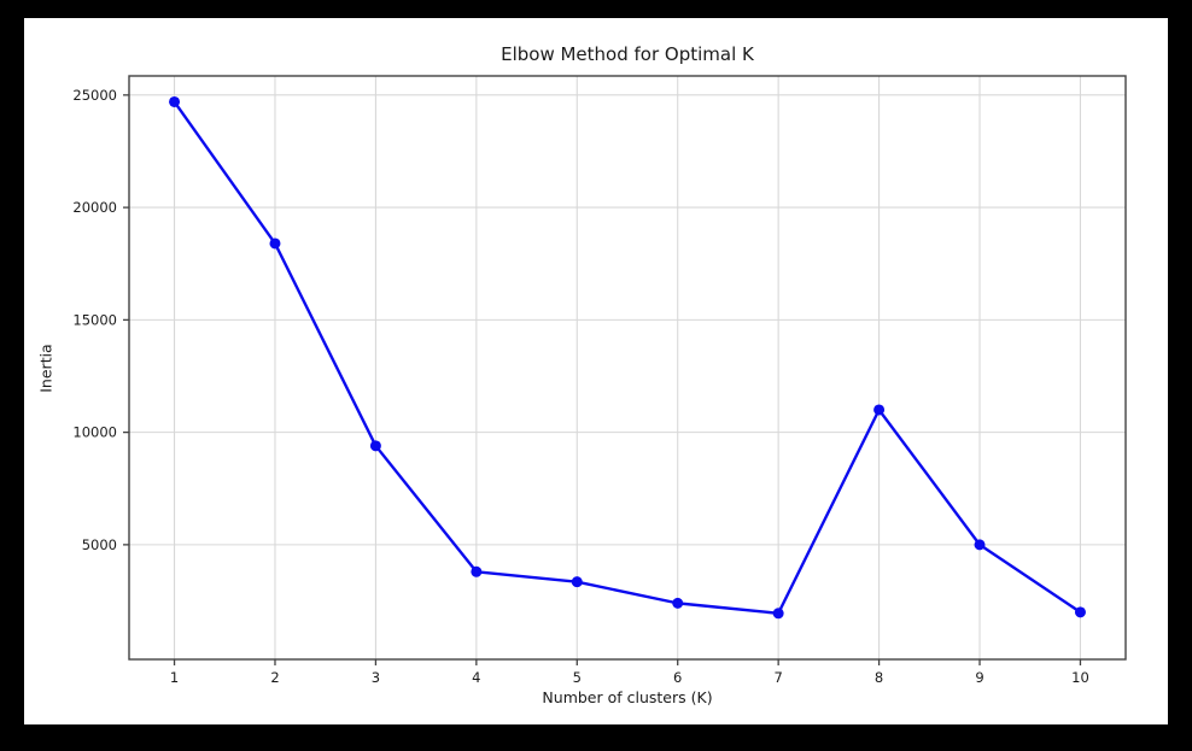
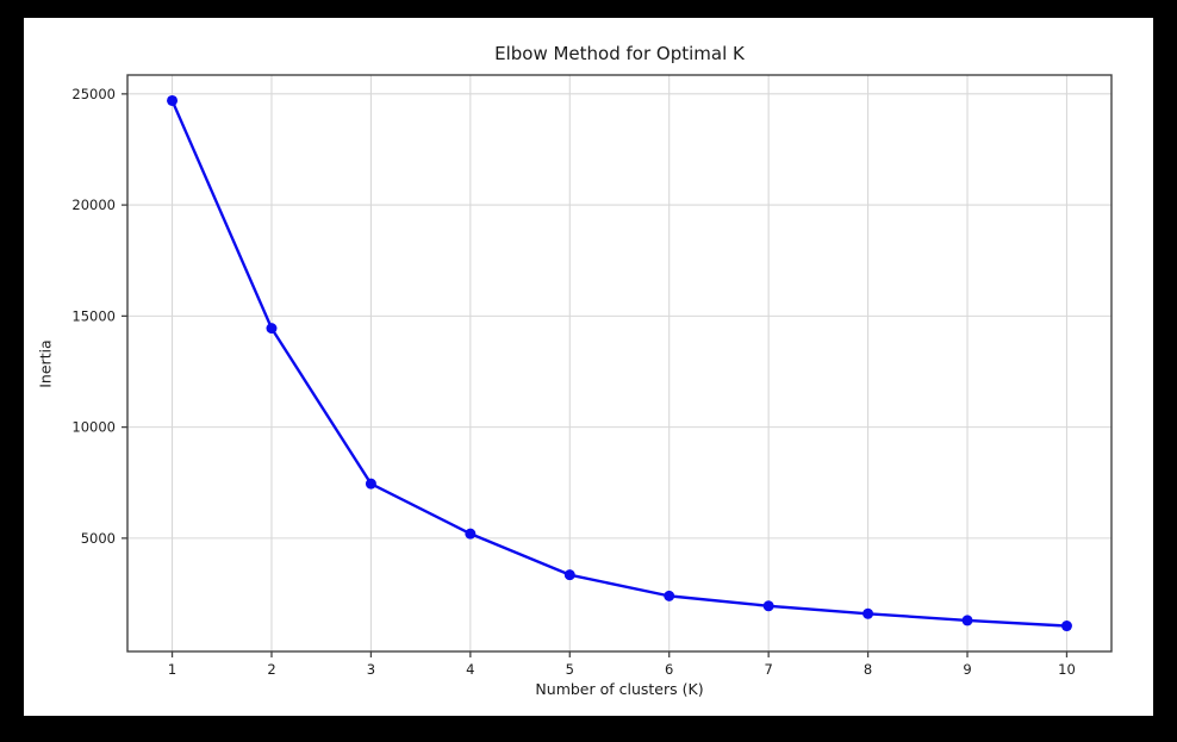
2: 18400 -> 14400
3: 9400 -> 7400
4: 3800 -> 5200
8: 11000 -> 1600
9: 5000 -> 1300
10: 2000 -> 1000
